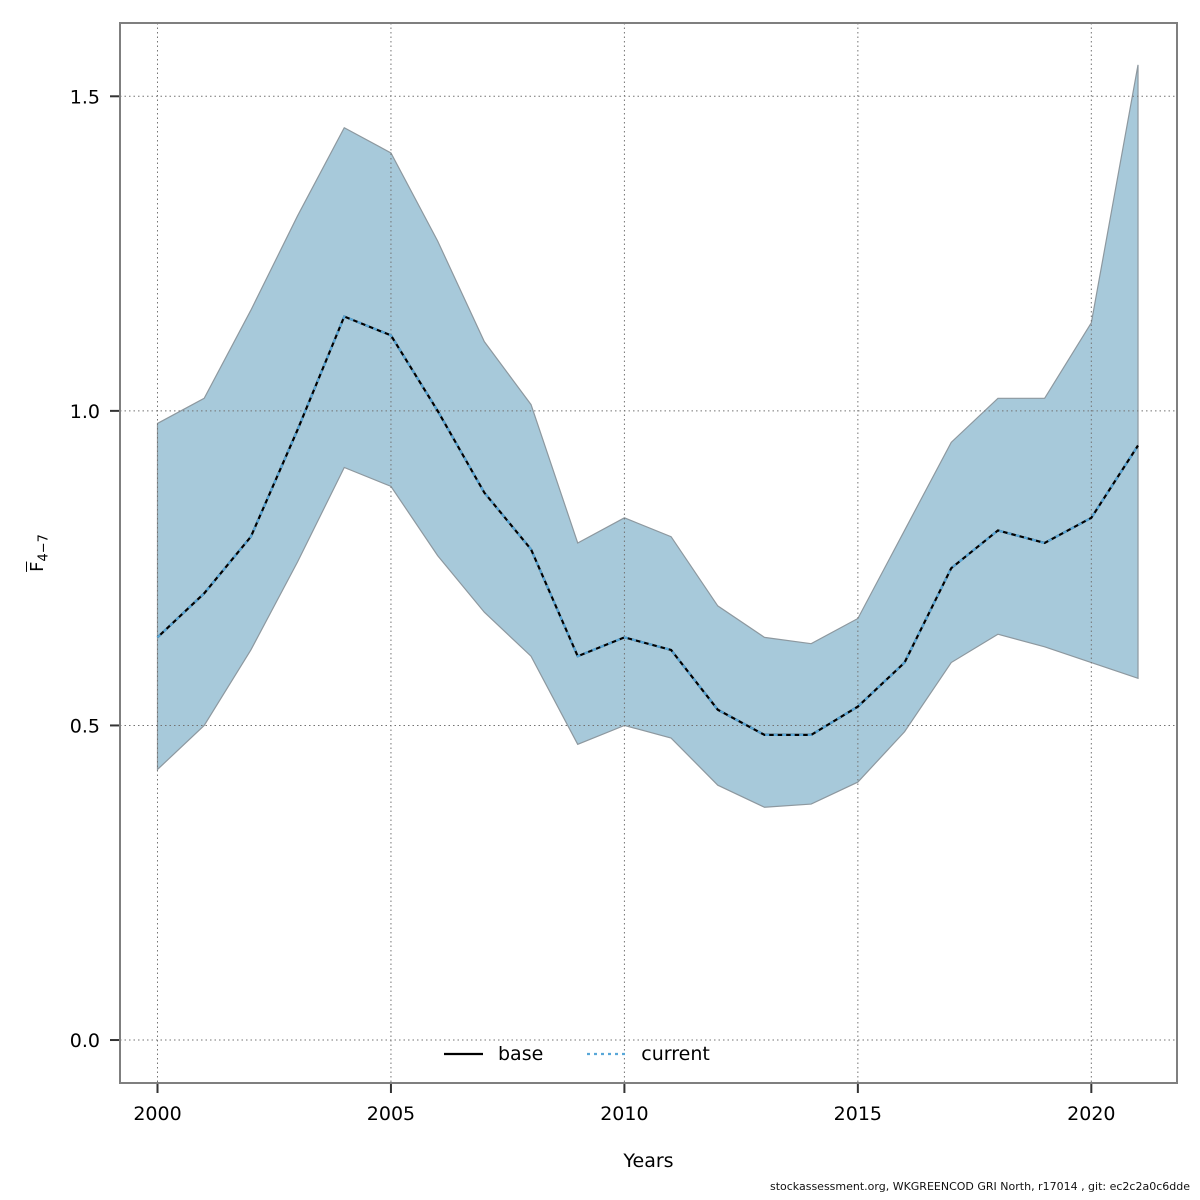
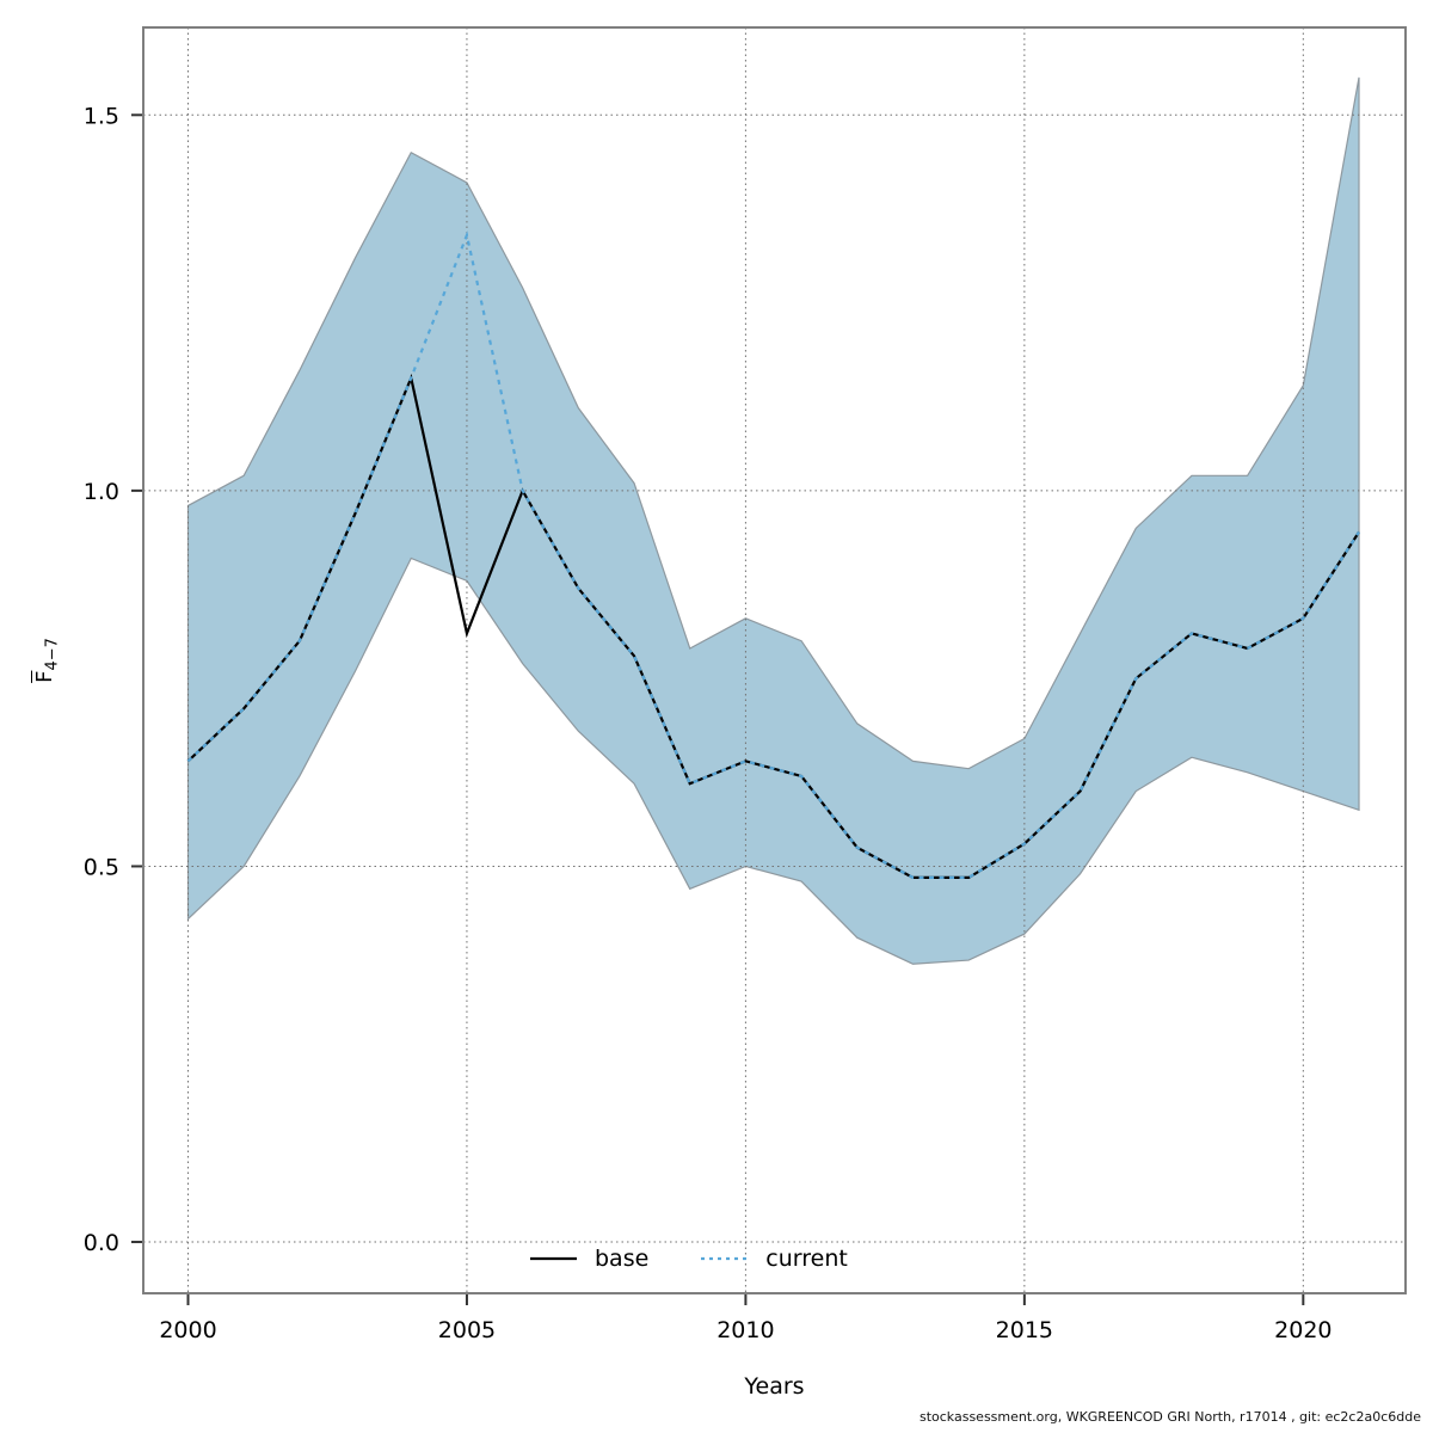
base/2005: 1.12 -> 0.81
current/2005: 1.12 -> 1.34
